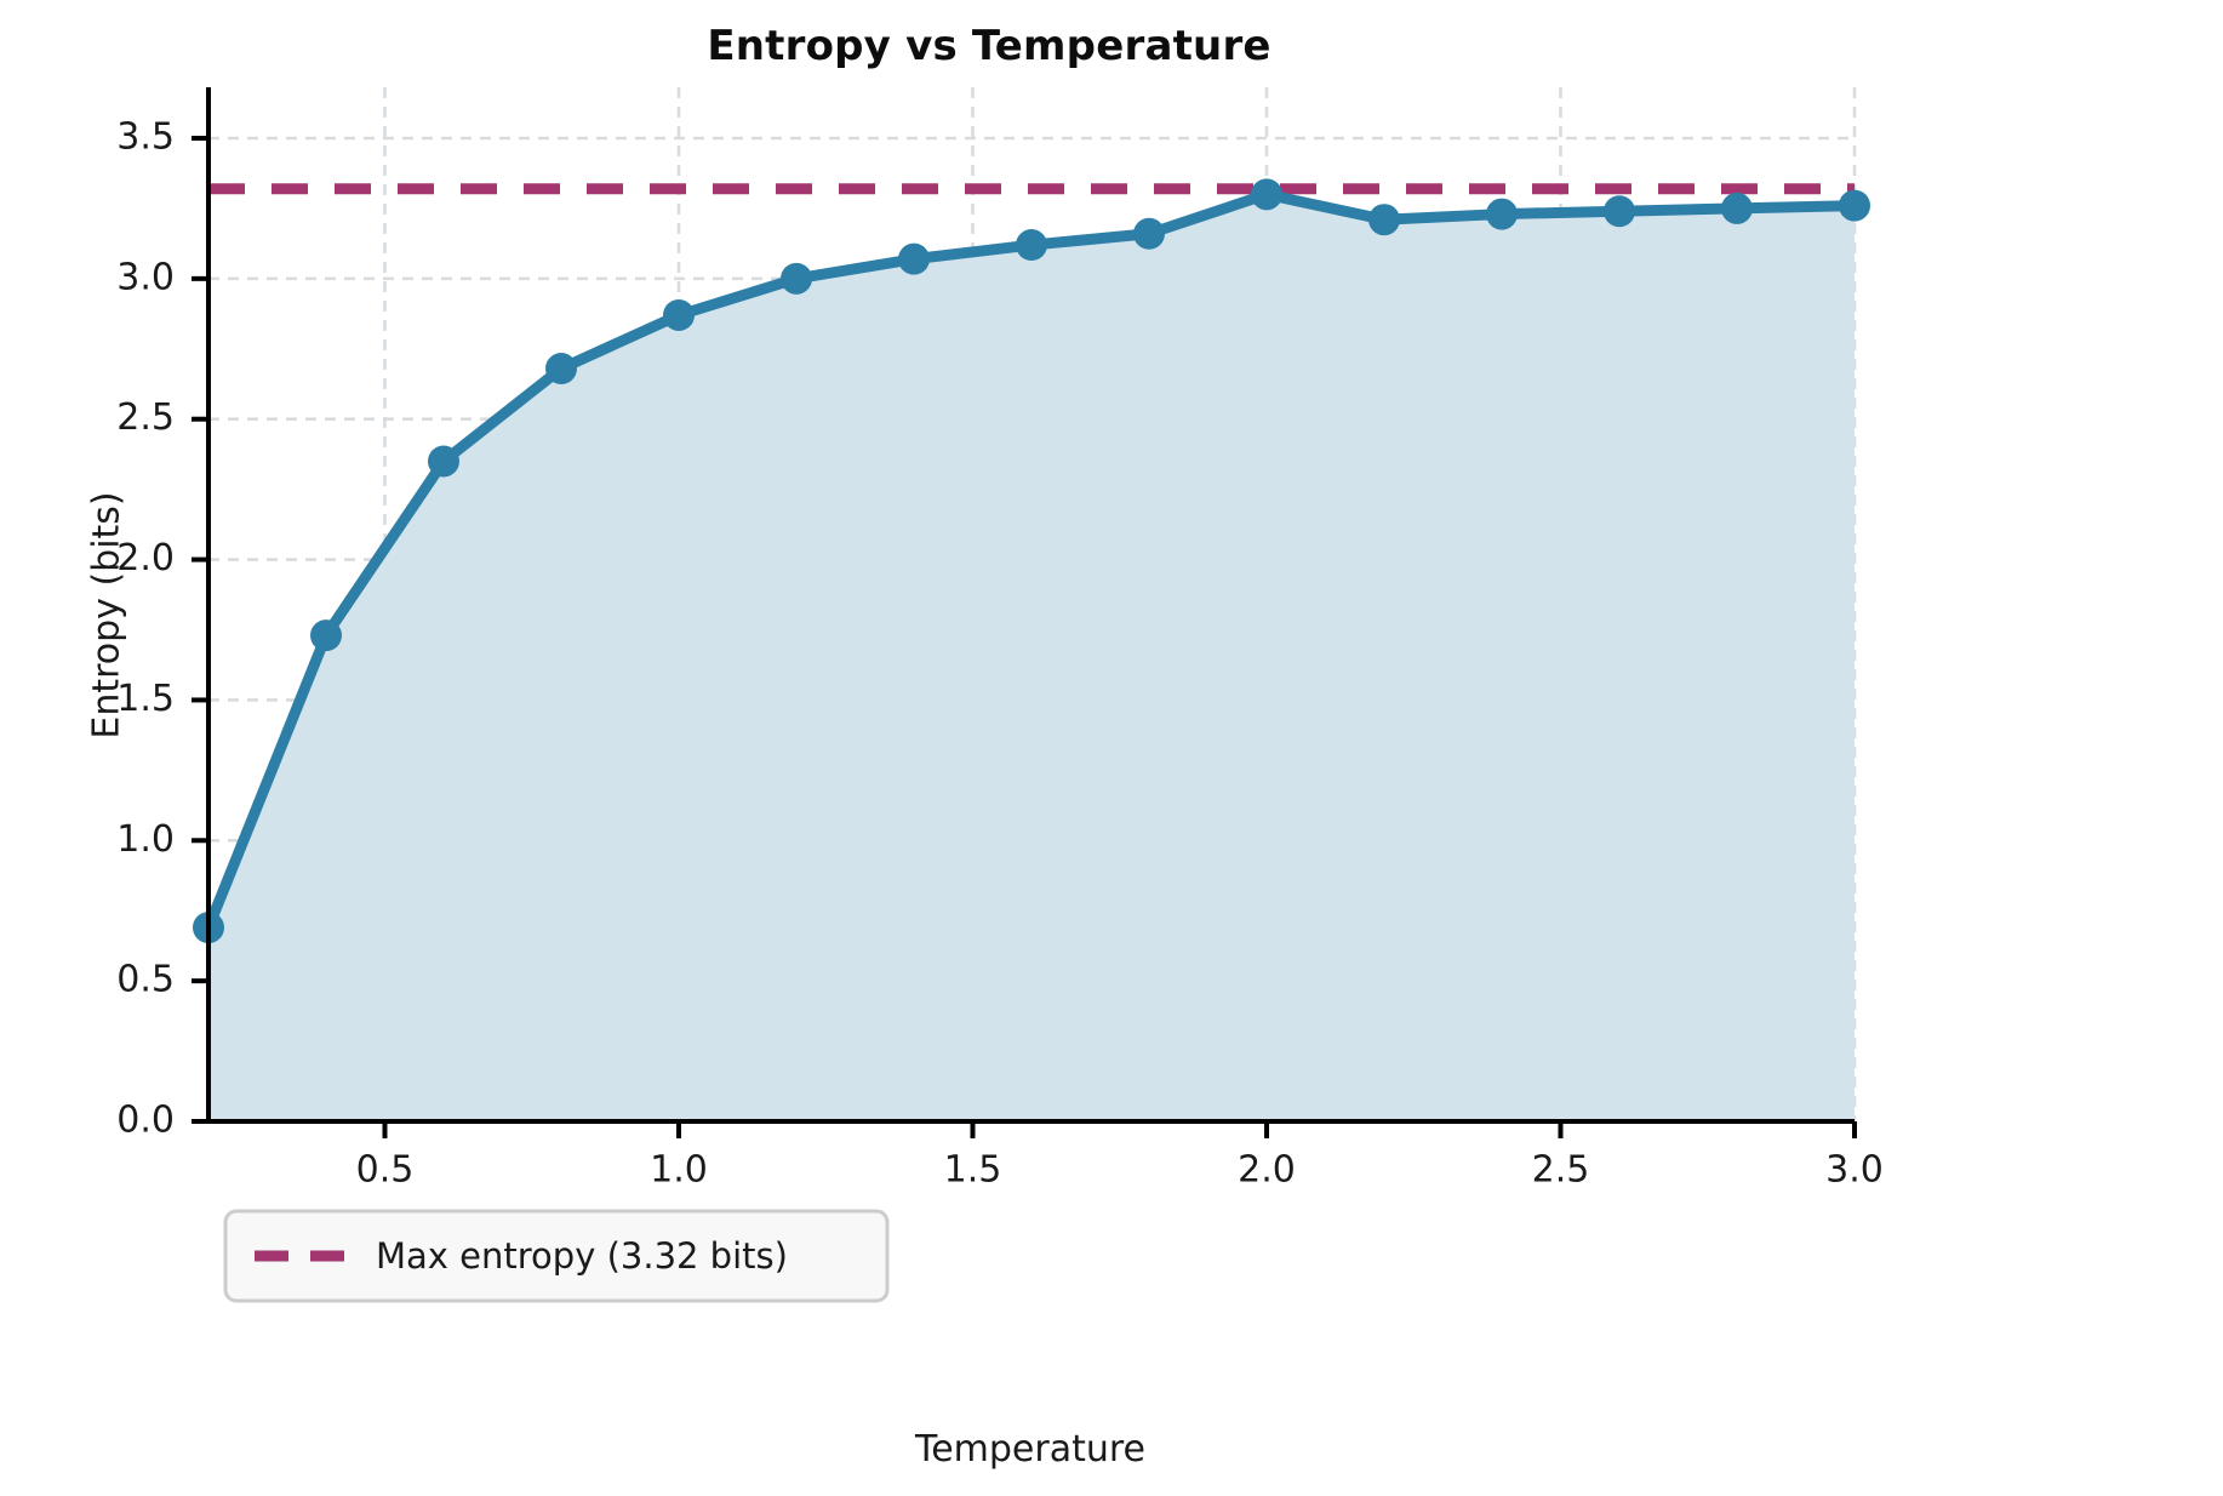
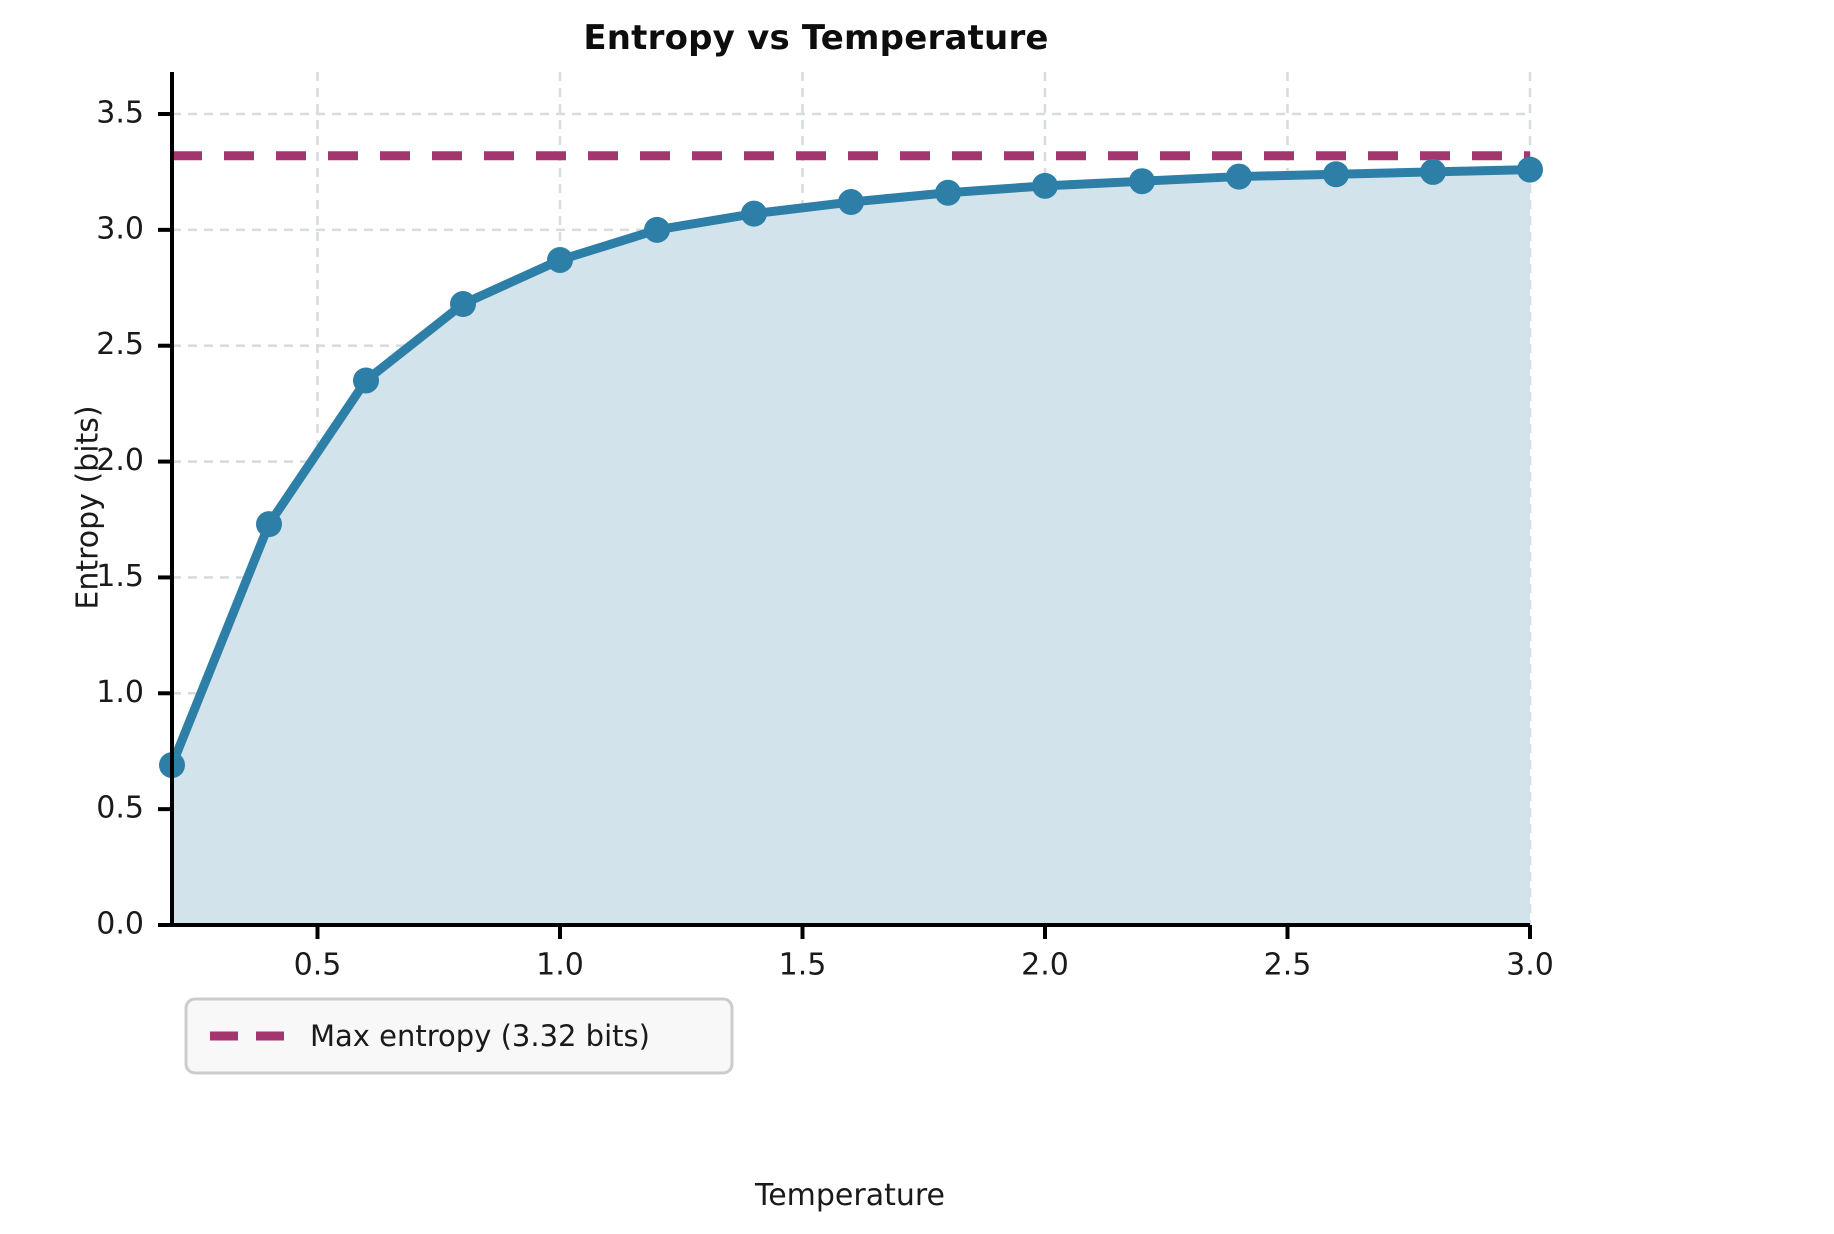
2.0: 3.30 -> 3.19
